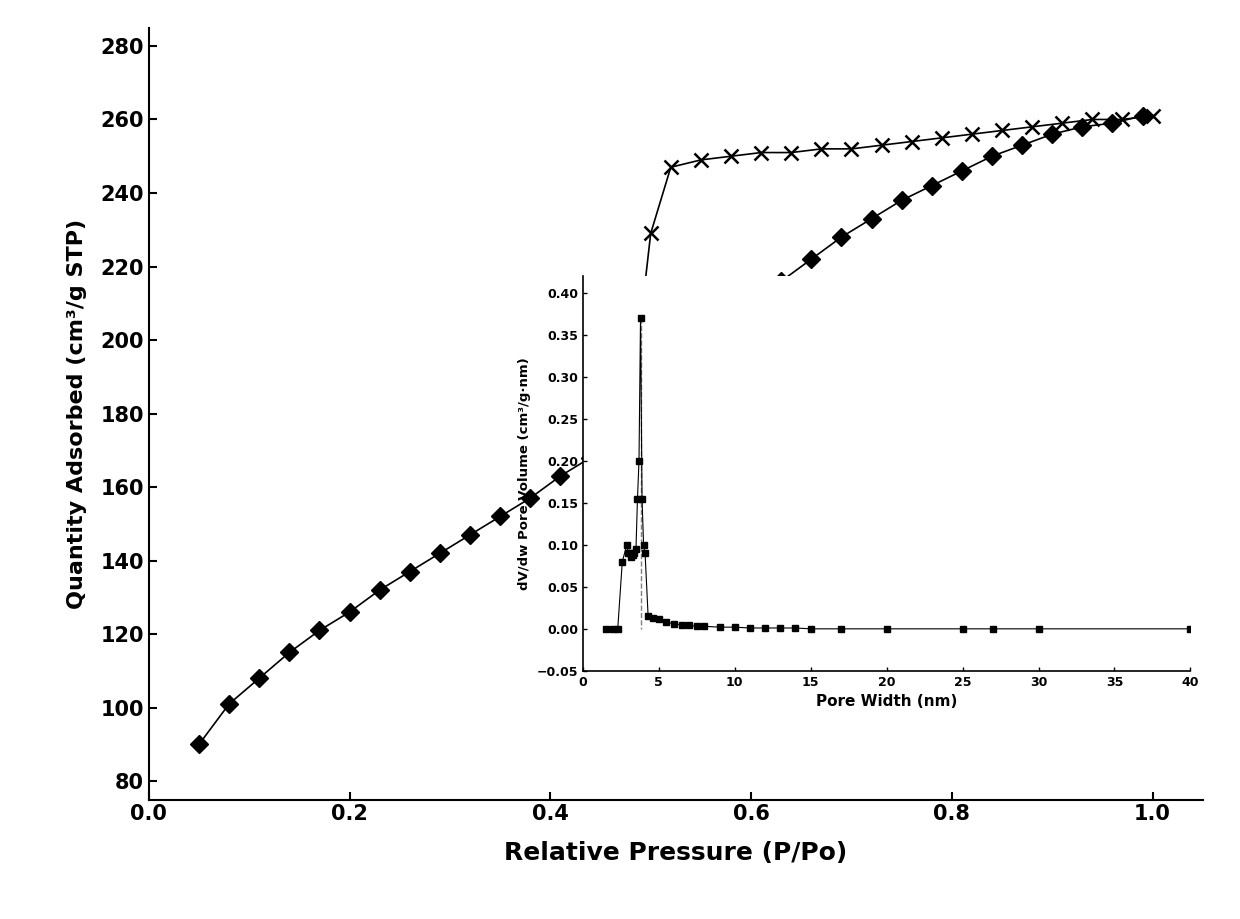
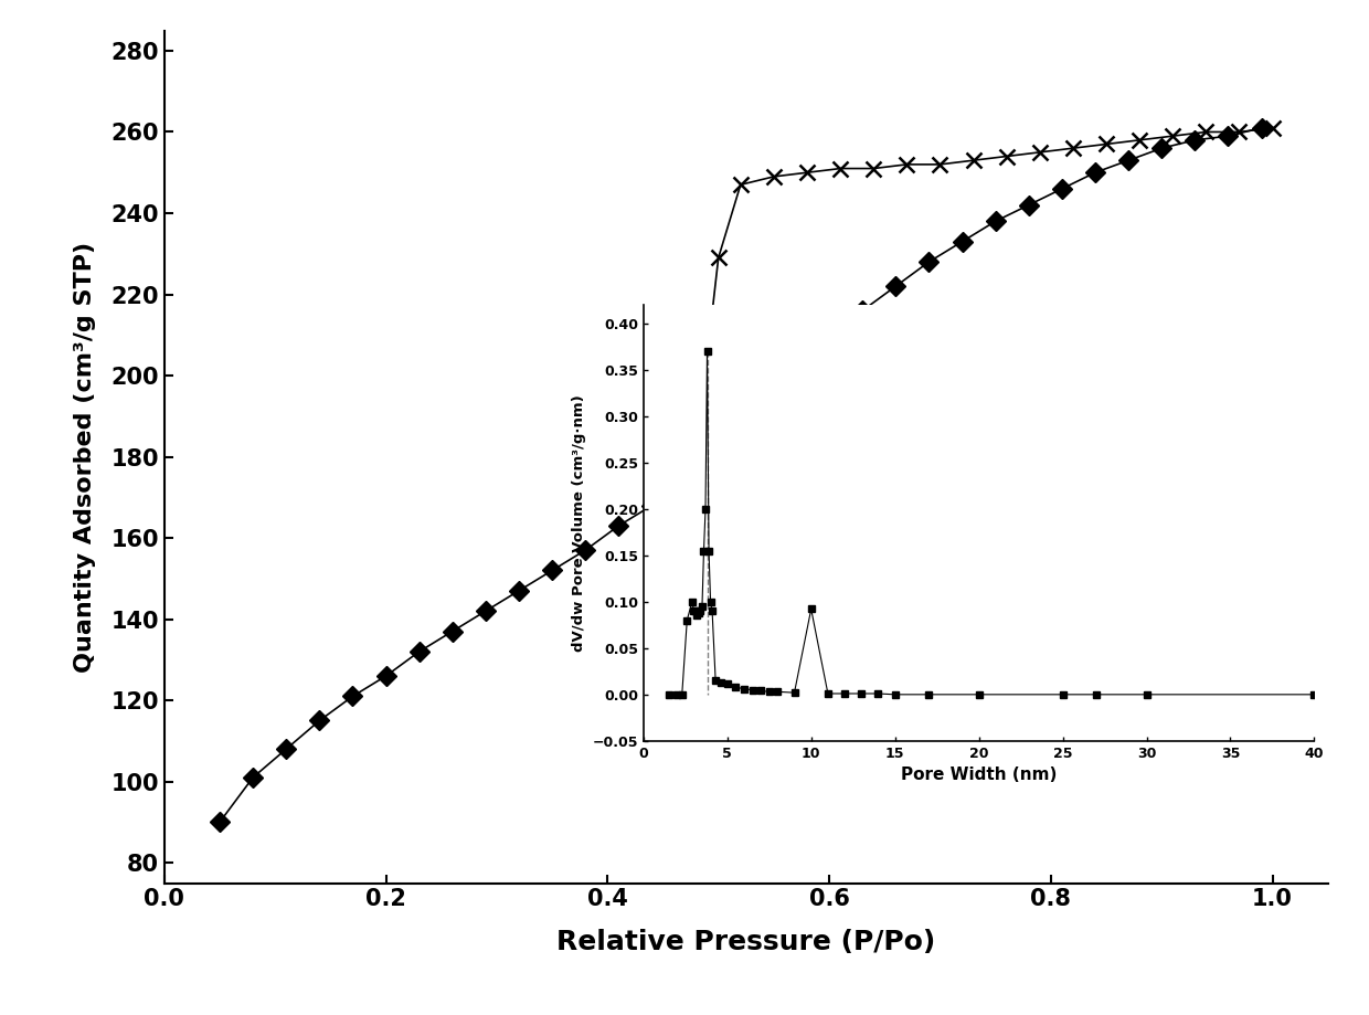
10: 0.002 -> 0.092
